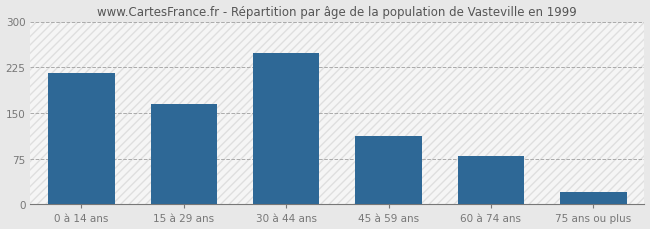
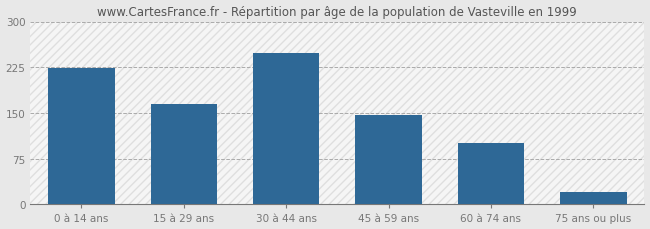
0 à 14 ans: 215 -> 224
45 à 59 ans: 113 -> 146
60 à 74 ans: 80 -> 100
